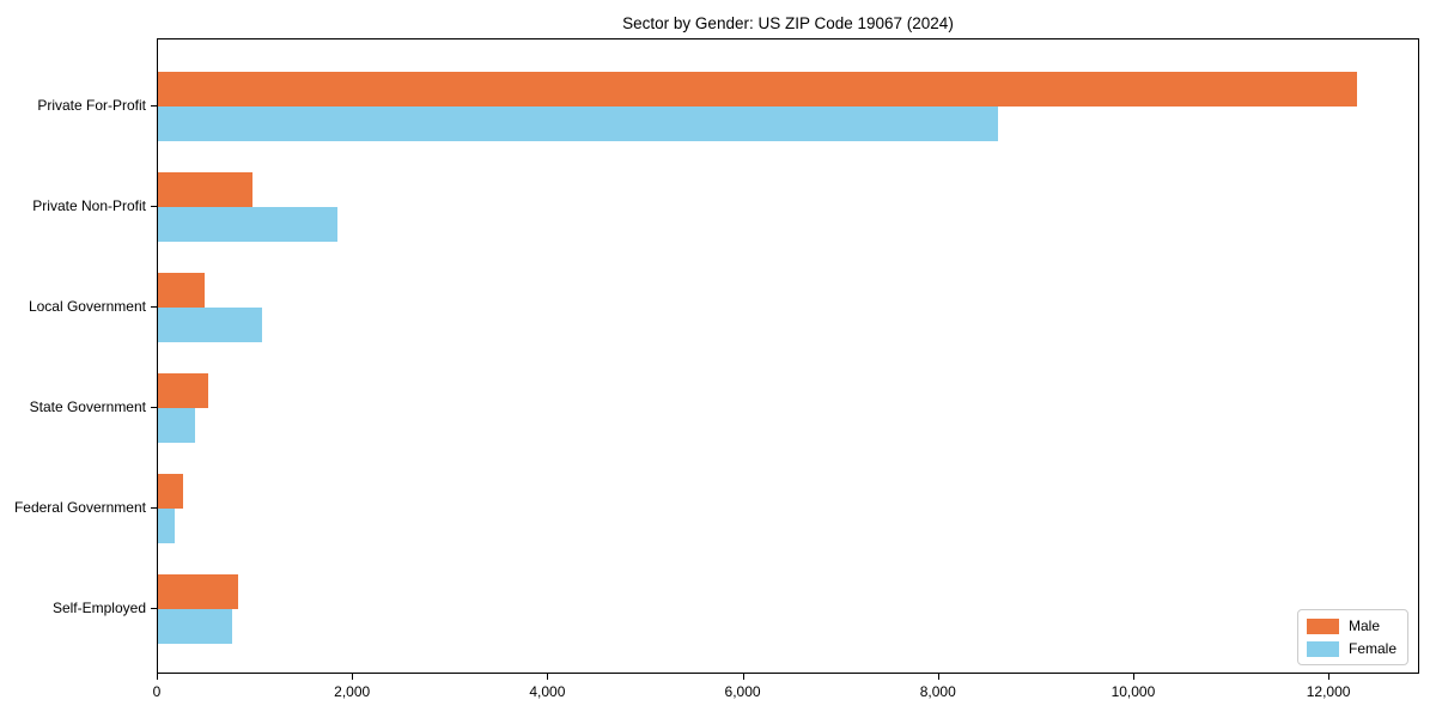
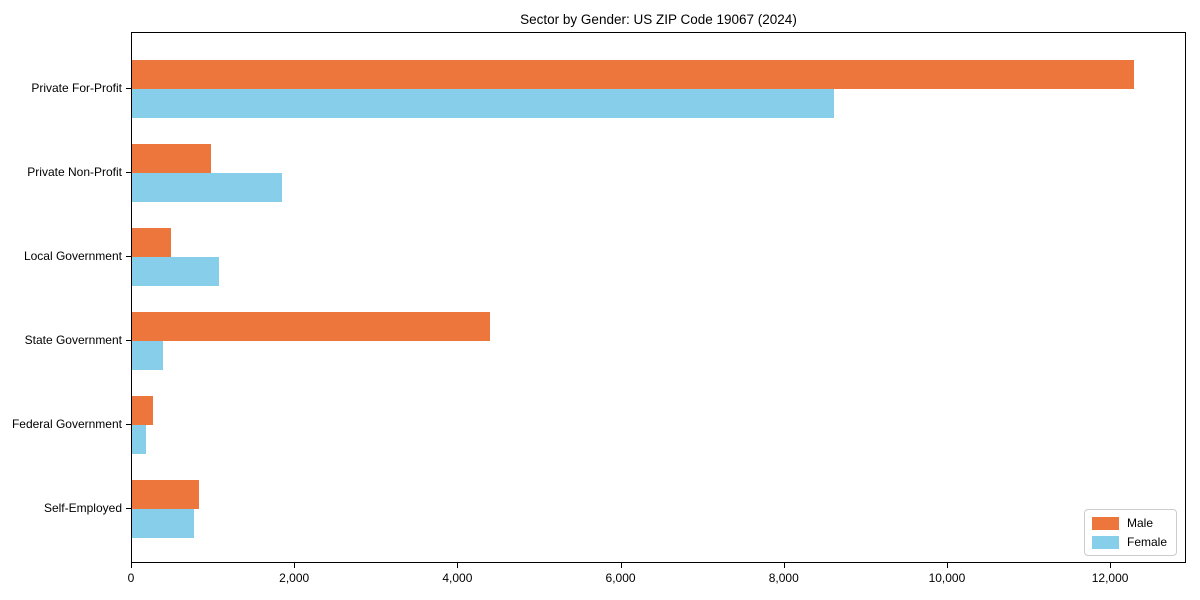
Male/State Government: 500 -> 4400
